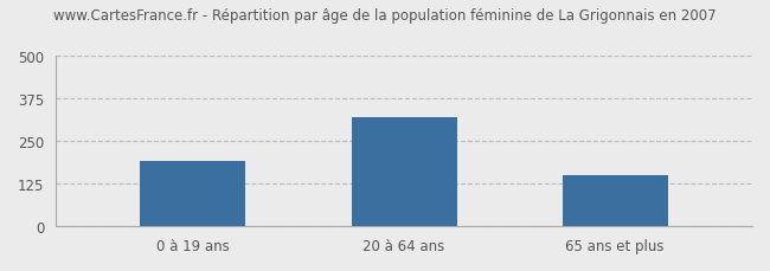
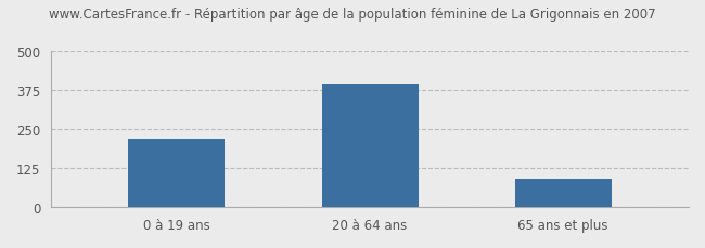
0 à 19 ans: 190 -> 220
20 à 64 ans: 320 -> 390
65 ans et plus: 150 -> 90
